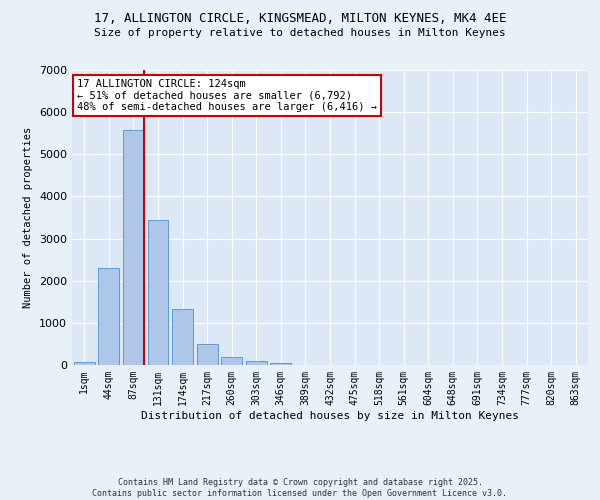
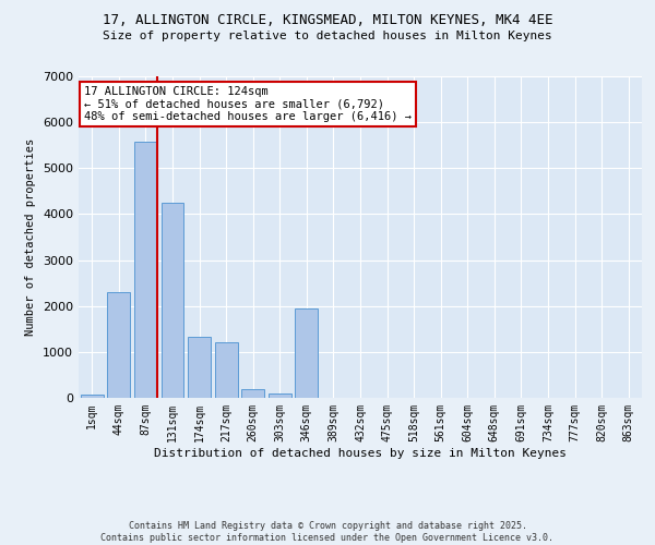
131sqm: 3430 -> 4250
217sqm: 490 -> 1200
346sqm: 60 -> 1950
